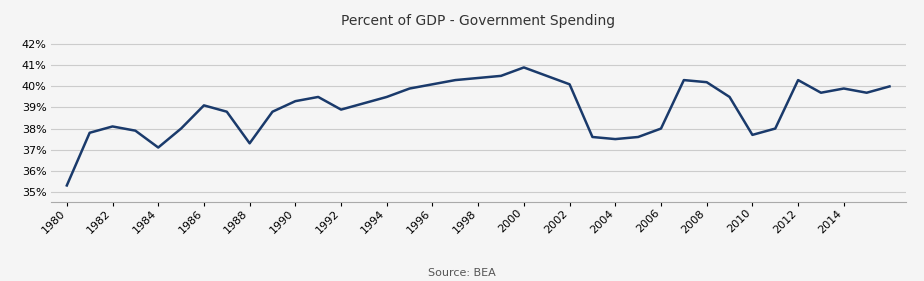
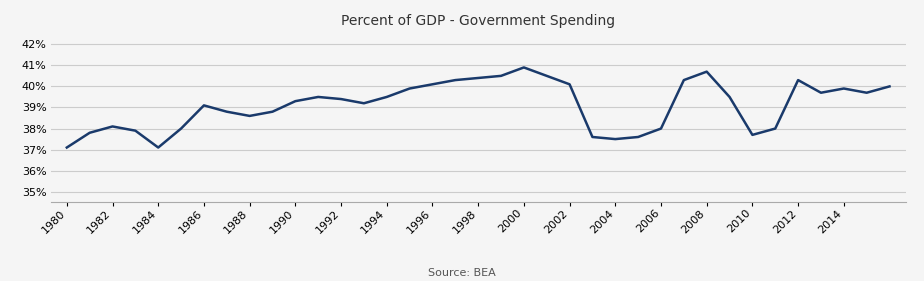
1980: 35.3% -> 37.1%
1988: 37.3% -> 38.6%
1992: 38.9% -> 39.4%
2008: 40.2% -> 40.7%
